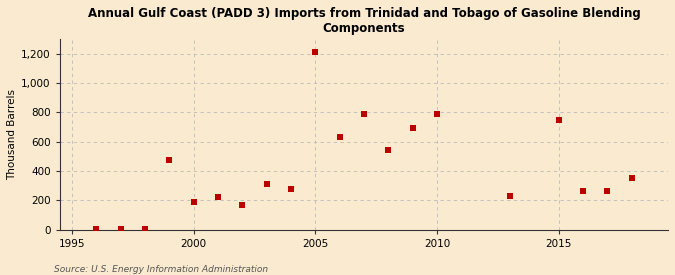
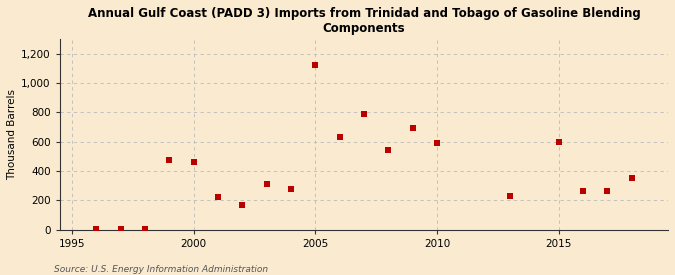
2000: 190 -> 460
2005: 1,210 -> 1,120
2010: 790 -> 590
2015: 750 -> 600
